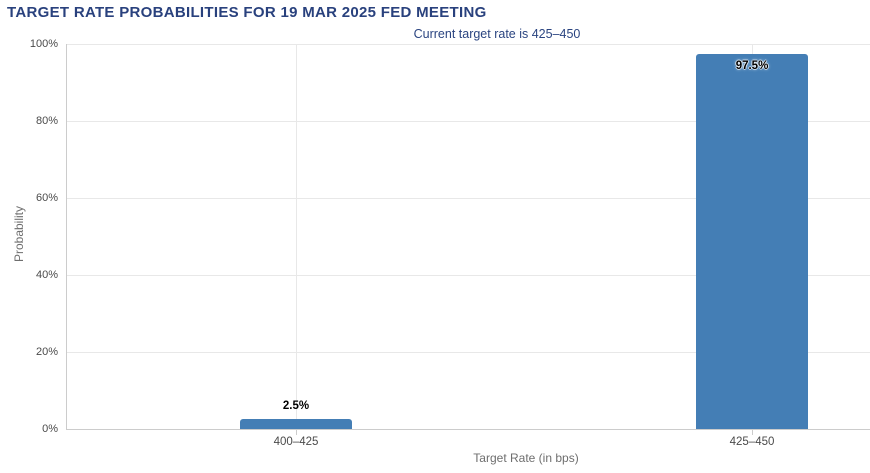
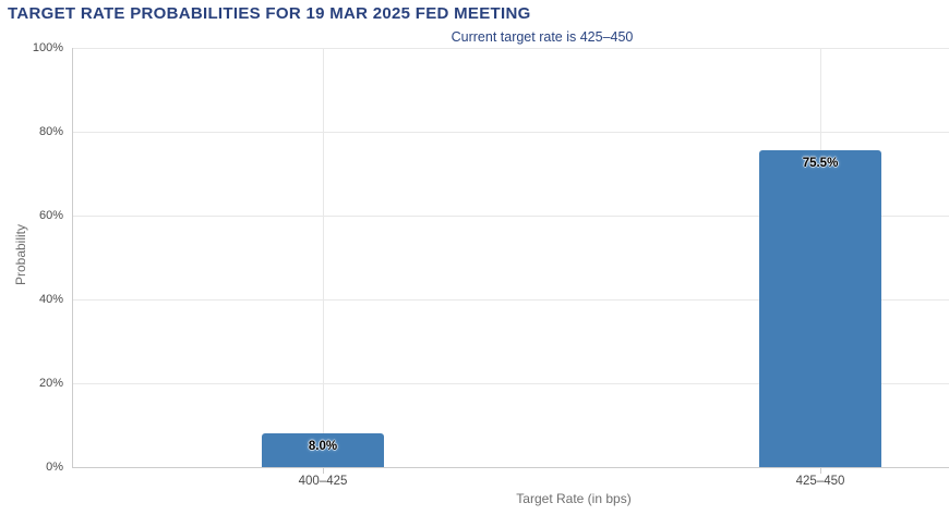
400–425: 2.5% -> 8.0%
425–450: 97.5% -> 75.5%
